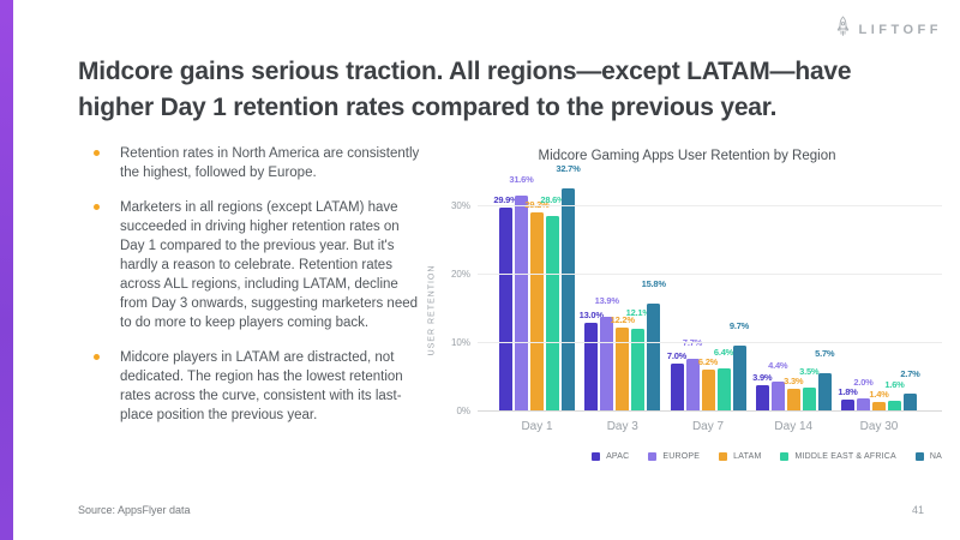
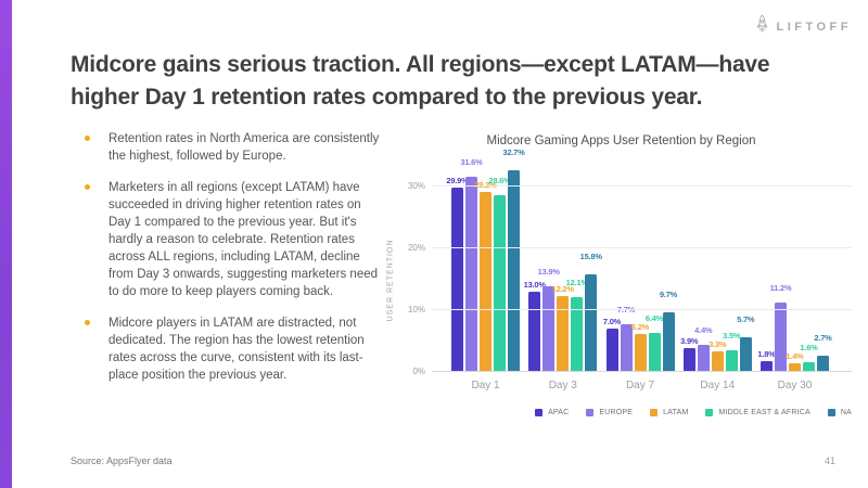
EUROPE/Day 30: 2.0% -> 11.2%
